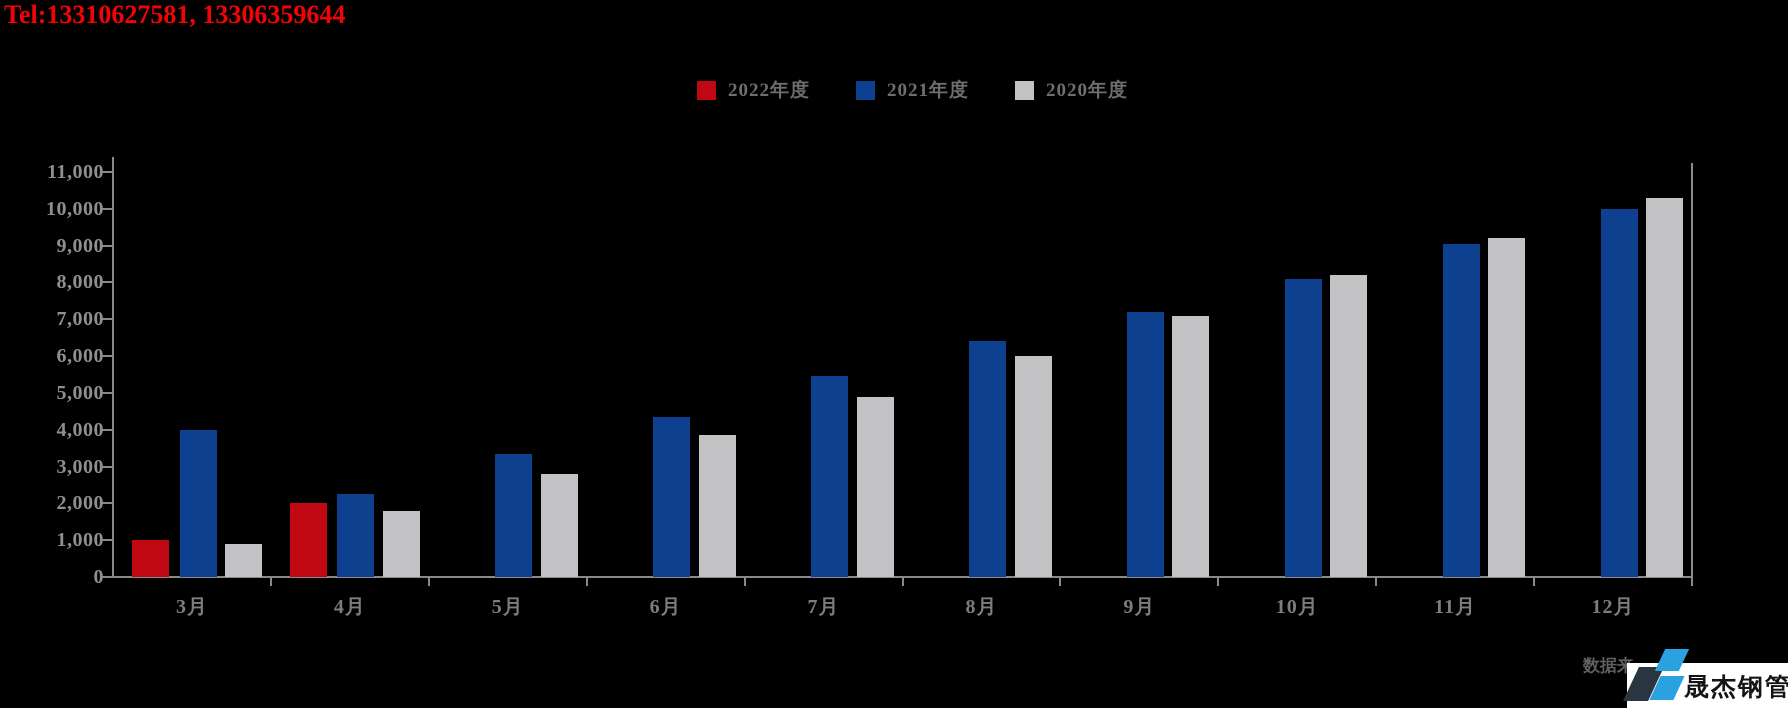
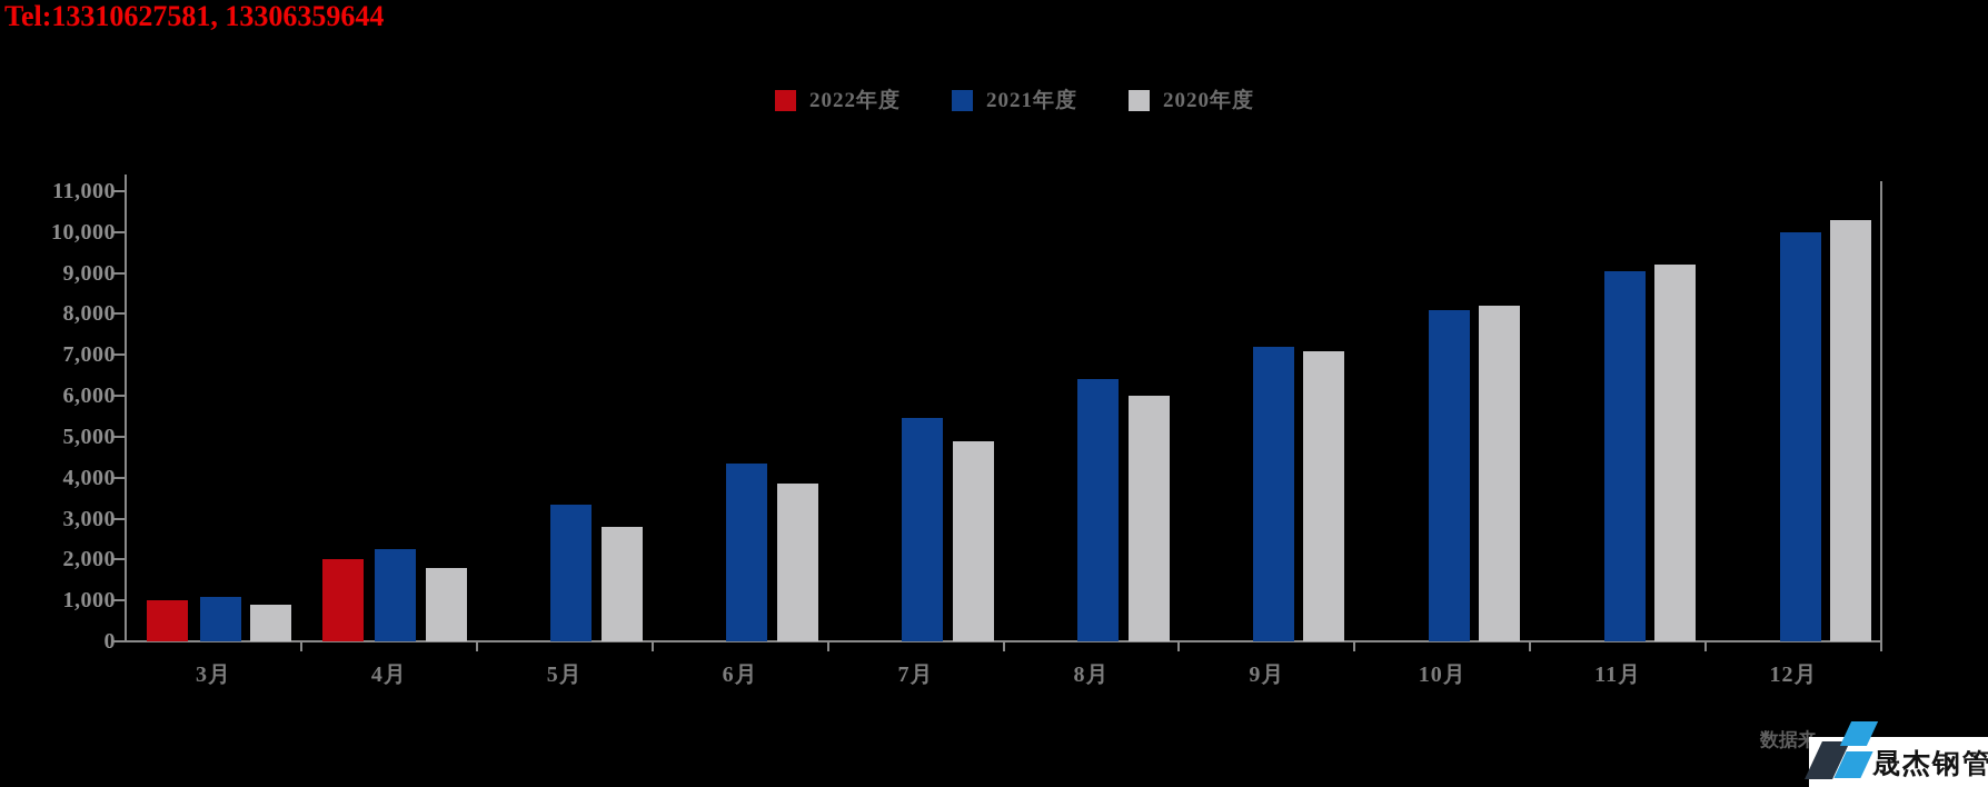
2021年度/3月: 4000 -> 1100
